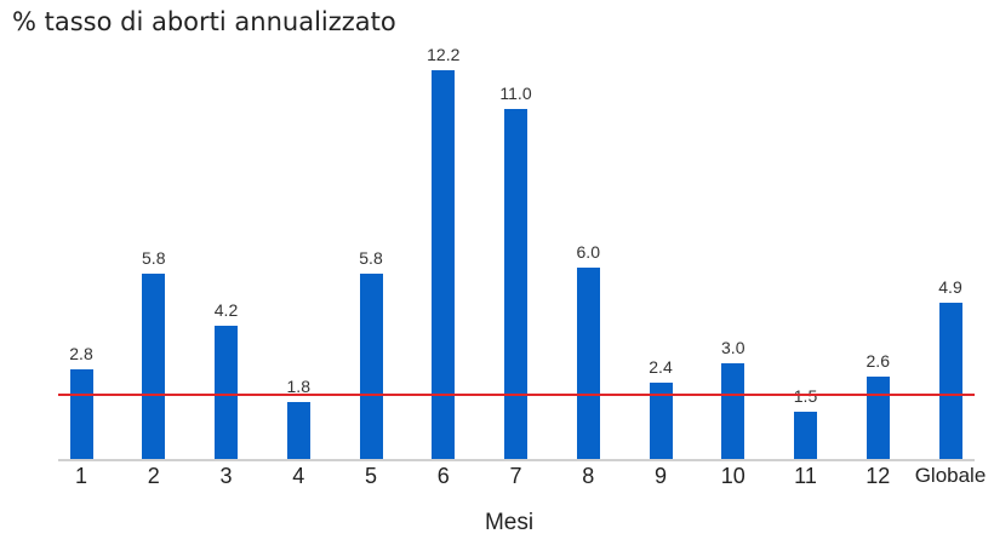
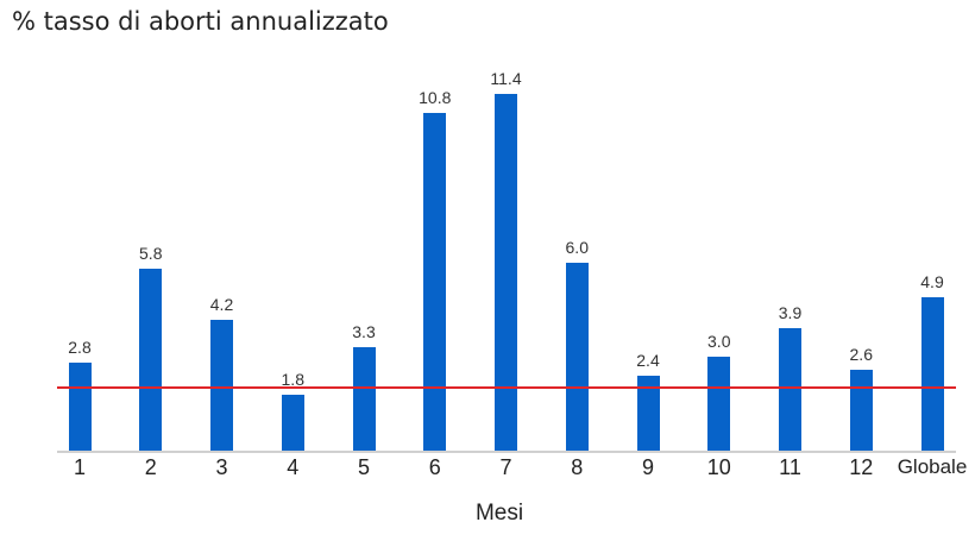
5: 5.8 -> 3.3
6: 12.2 -> 10.8
7: 11.0 -> 11.4
11: 1.5 -> 3.9
